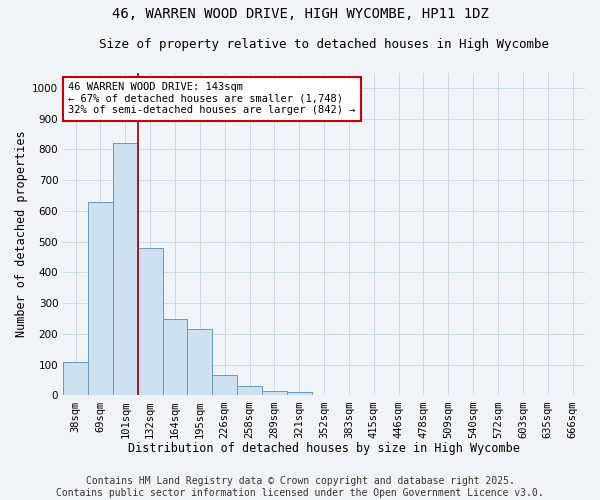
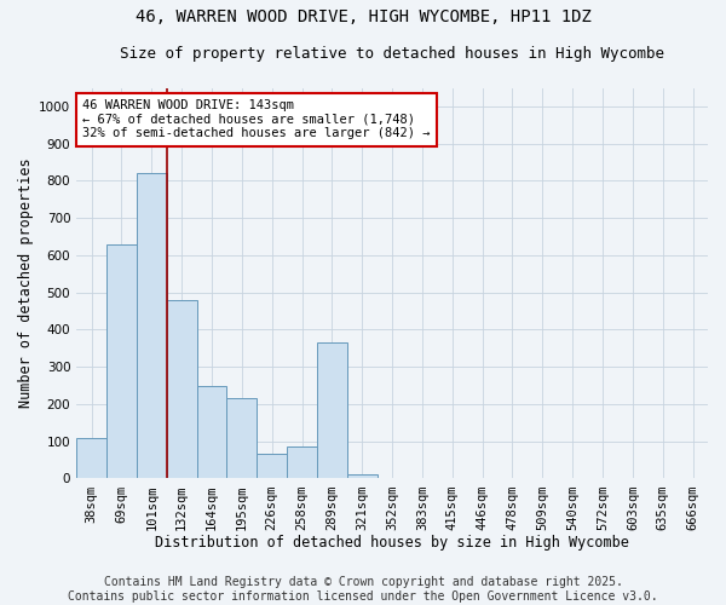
258sqm: 30 -> 85
289sqm: 15 -> 365
